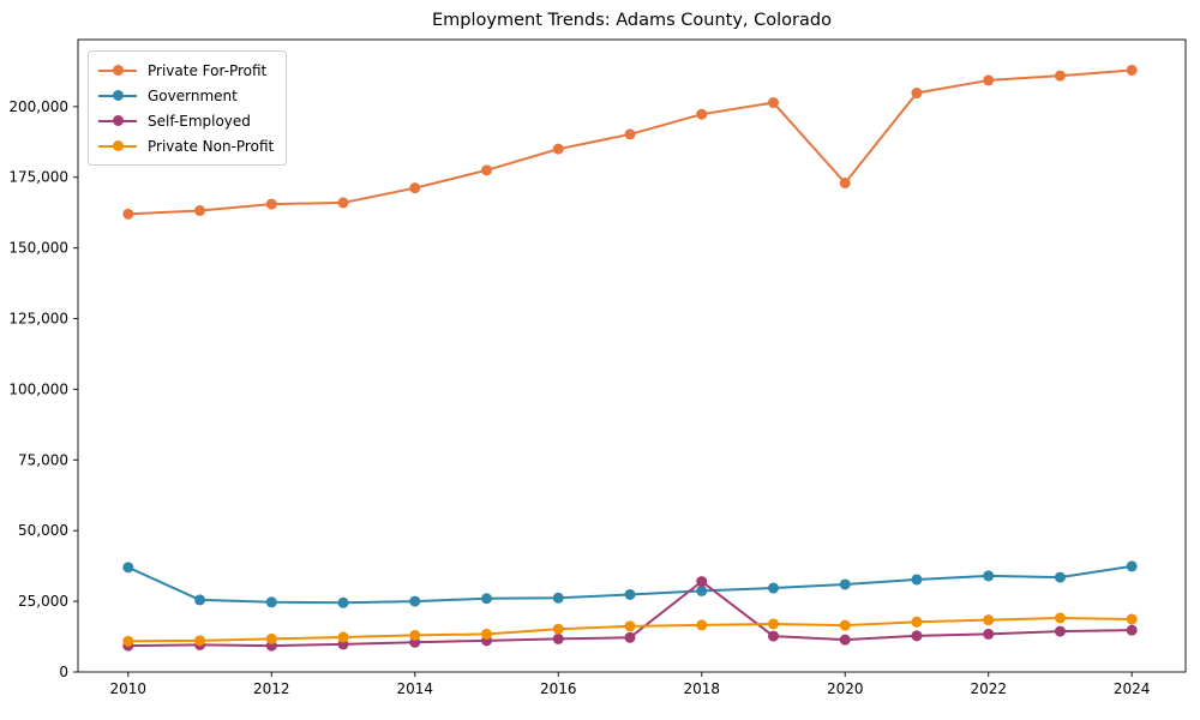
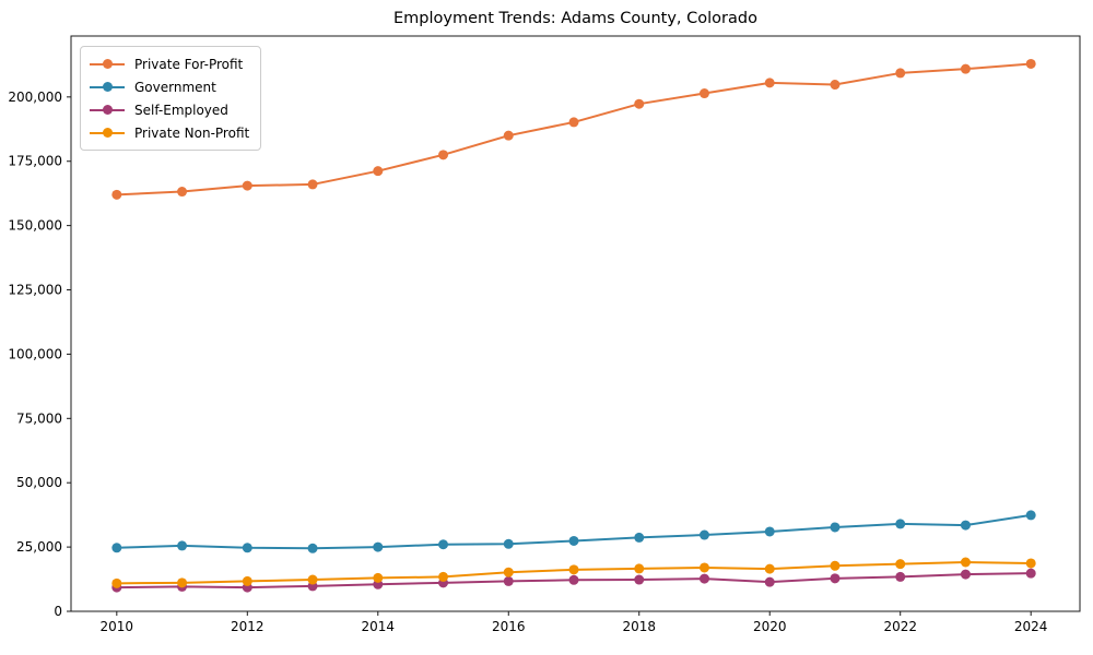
Government/2010: 37000 -> 25000
Self-Employed/2018: 32000 -> 12000
Private For-Profit/2020: 173000 -> 206000
